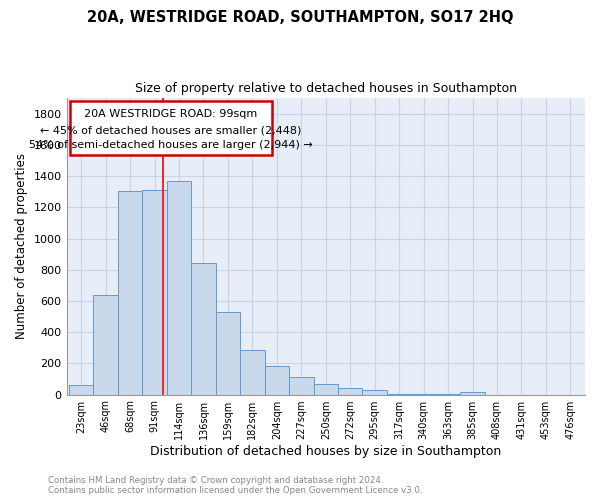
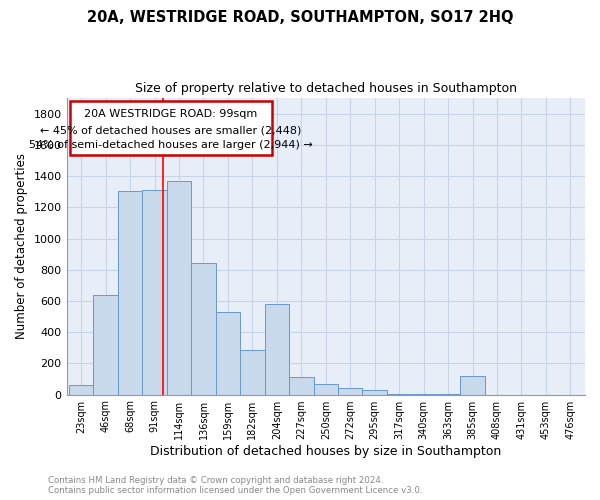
204sqm: 180 -> 580
385sqm: 20 -> 120
